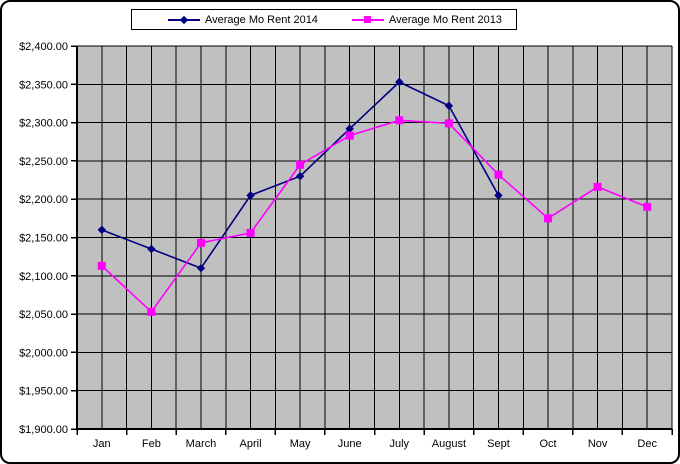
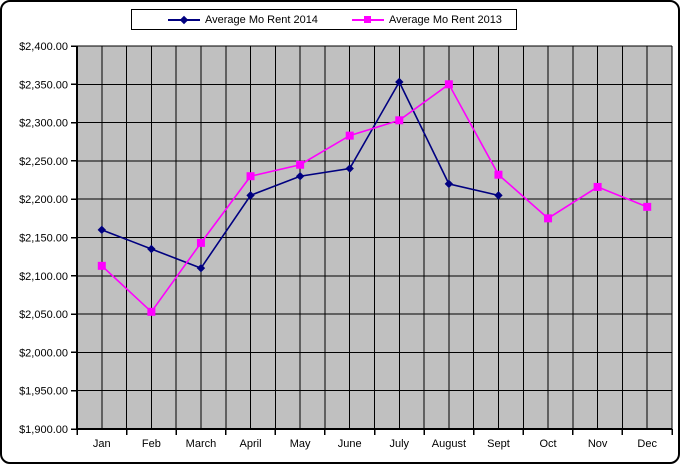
Average Mo Rent 2013/April: $2160 -> $2230
Average Mo Rent 2014/June: $2290 -> $2240
Average Mo Rent 2014/August: $2320 -> $2220
Average Mo Rent 2013/August: $2300 -> $2350
